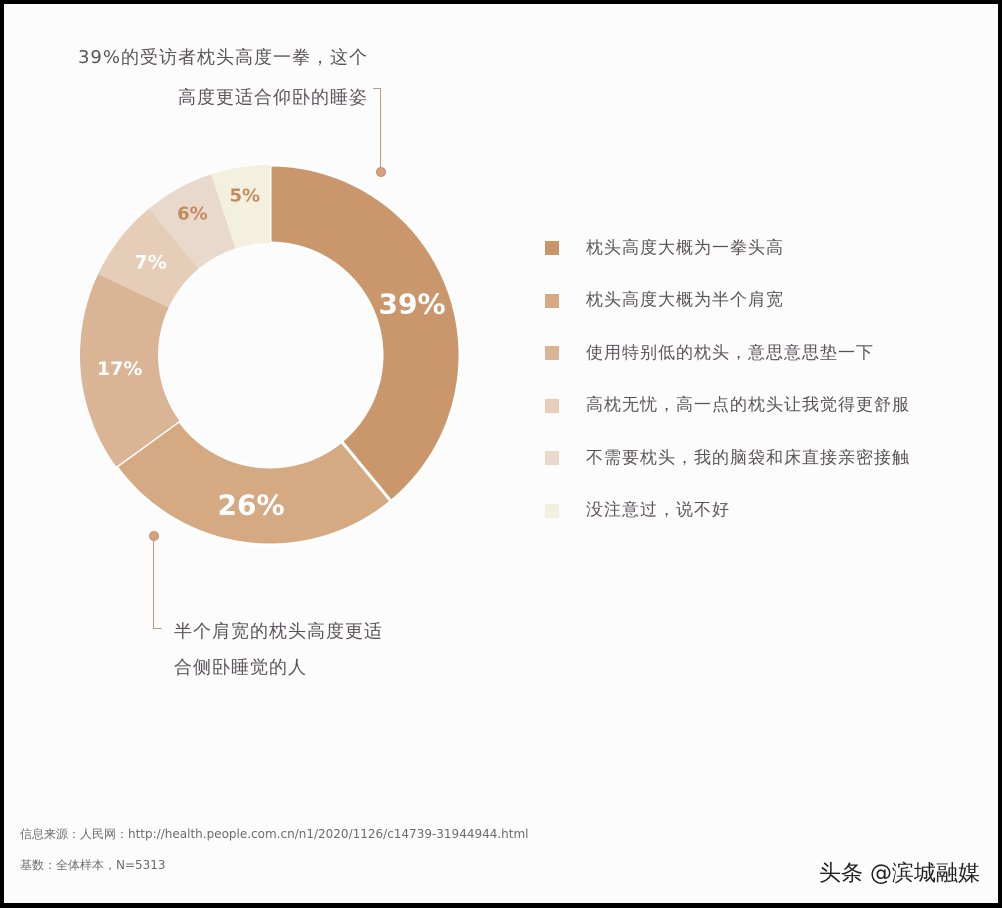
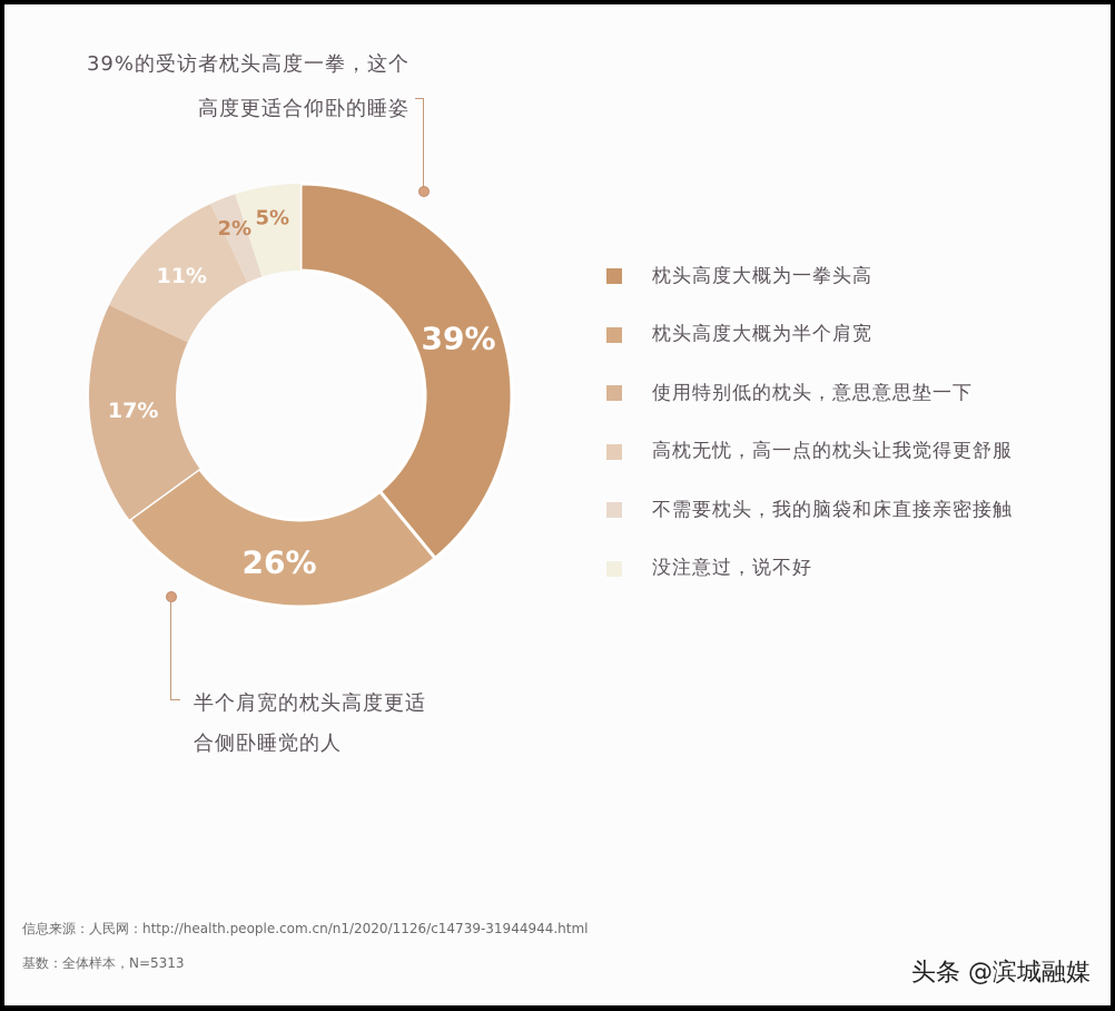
高枕无忧，高一点的枕头让我觉得更舒服: 7% -> 11%
不需要枕头，我的脑袋和床直接亲密接触: 6% -> 2%
